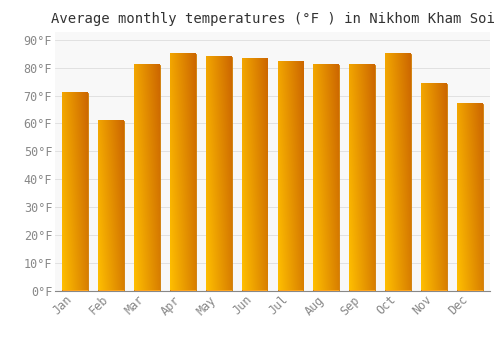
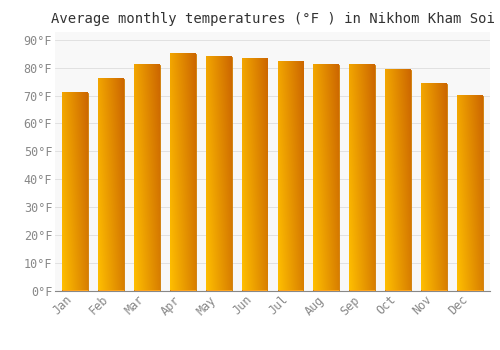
Feb: 61°F -> 76°F
Oct: 85°F -> 79°F
Dec: 67°F -> 70°F
